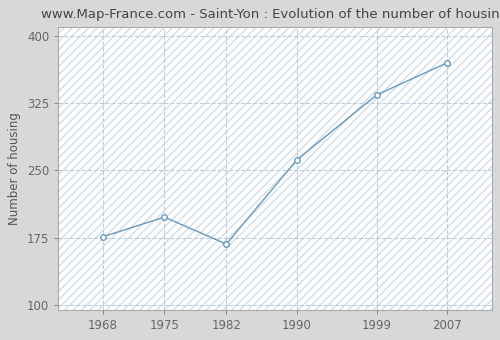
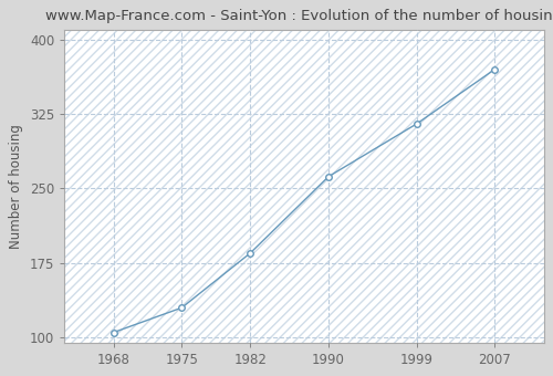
1968: 176 -> 105
1975: 198 -> 130
1982: 168 -> 185
1999: 334 -> 315
